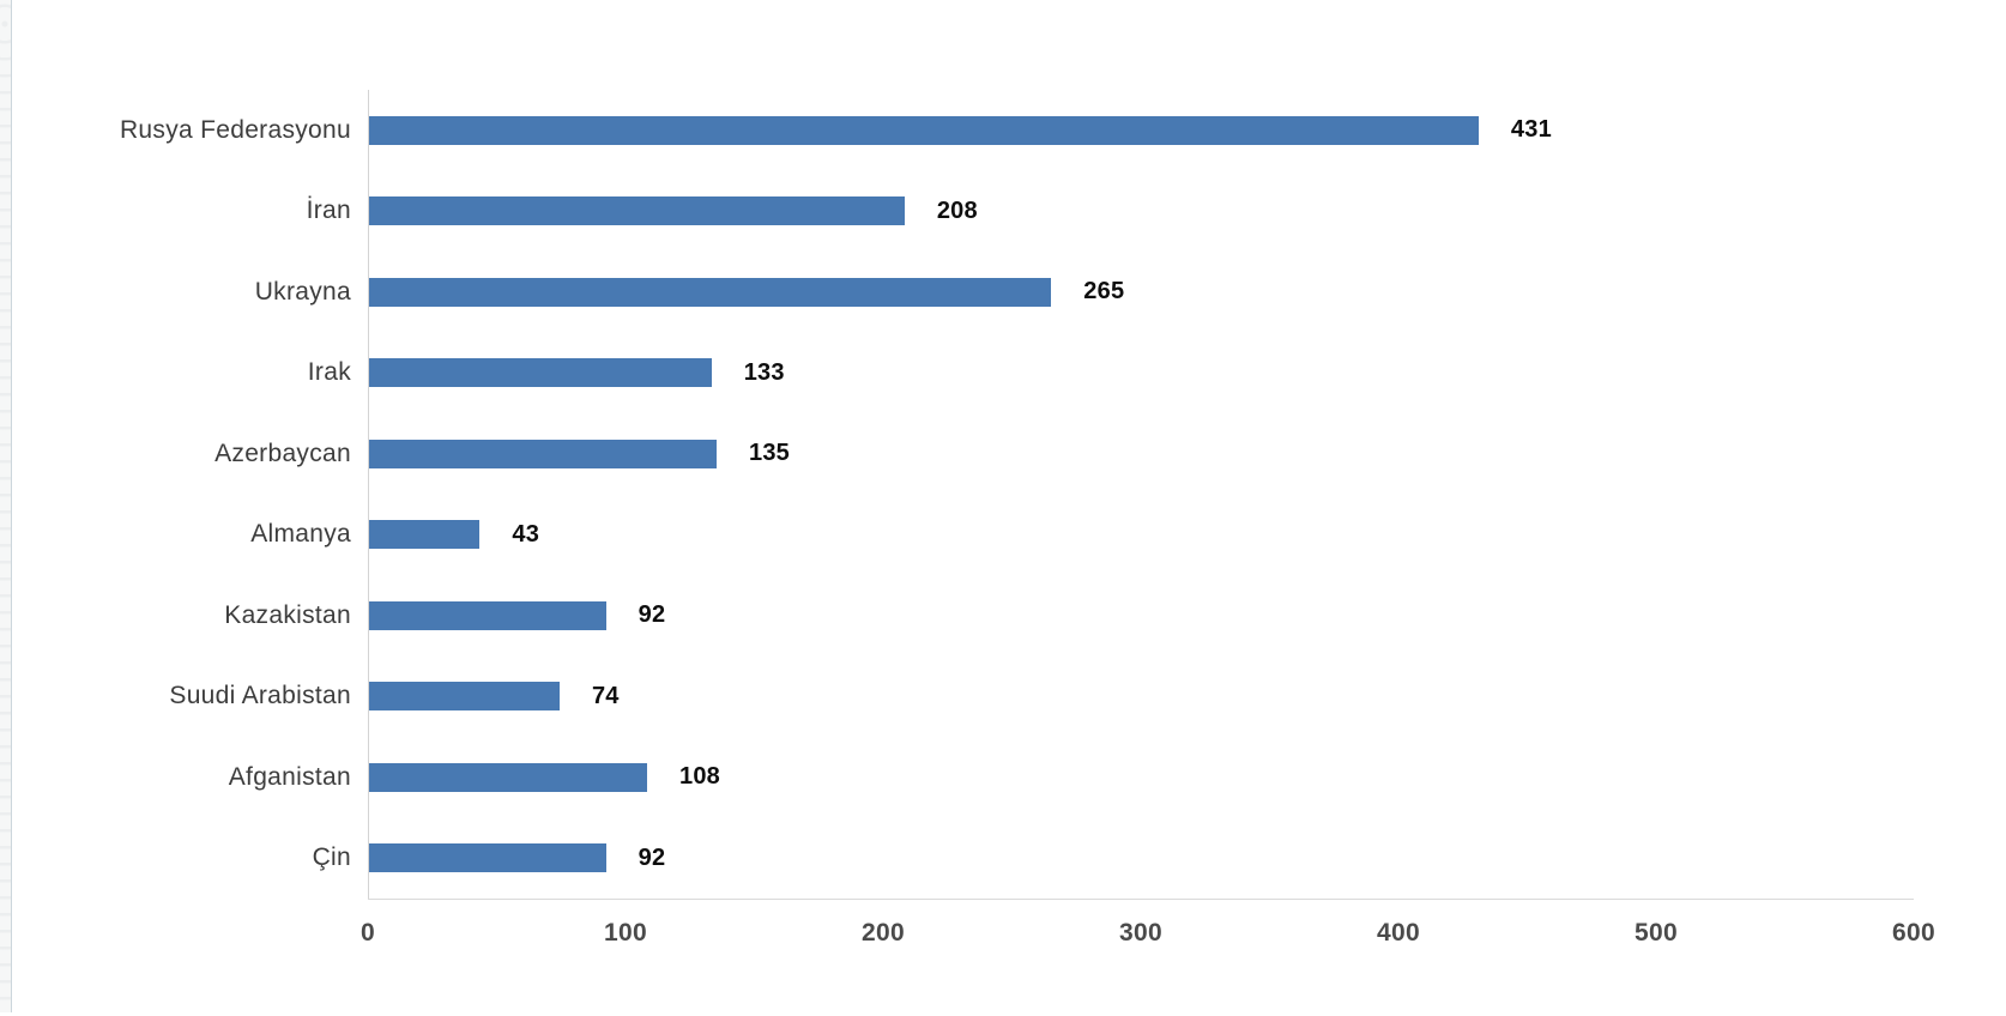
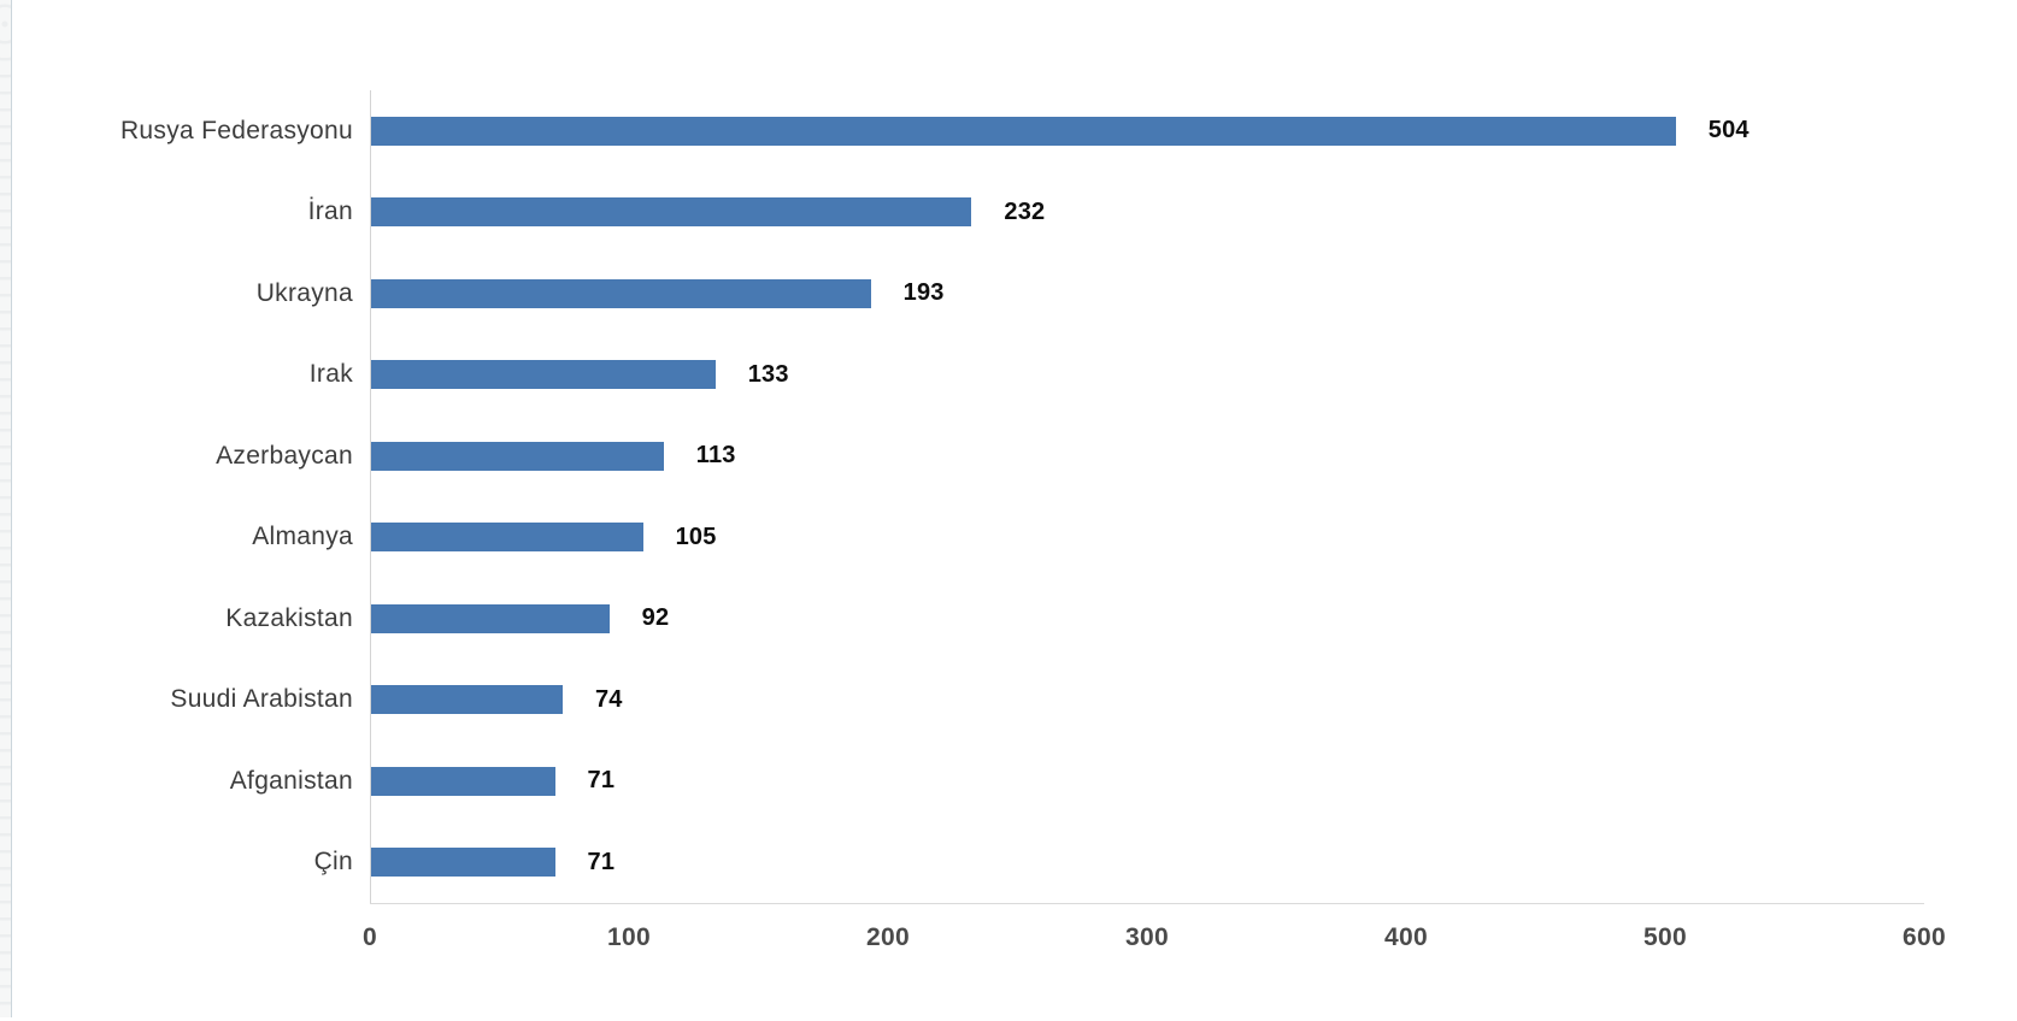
Rusya Federasyonu: 431 -> 504
İran: 208 -> 232
Ukrayna: 265 -> 193
Azerbaycan: 135 -> 113
Almanya: 43 -> 105
Afganistan: 108 -> 71
Çin: 92 -> 71
